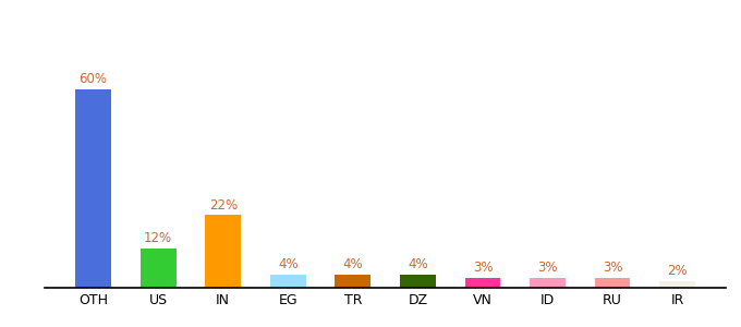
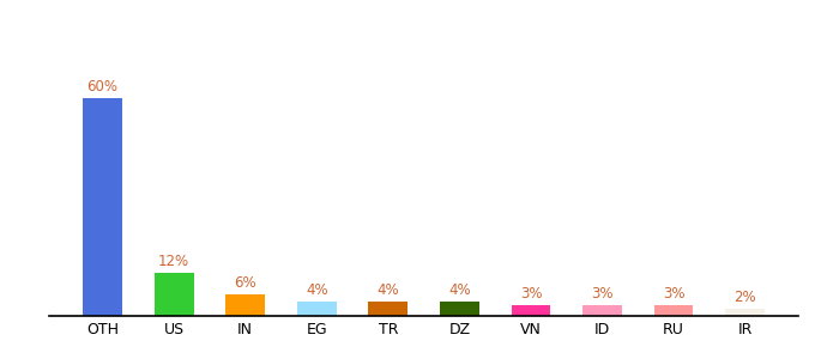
IN: 22% -> 6%
